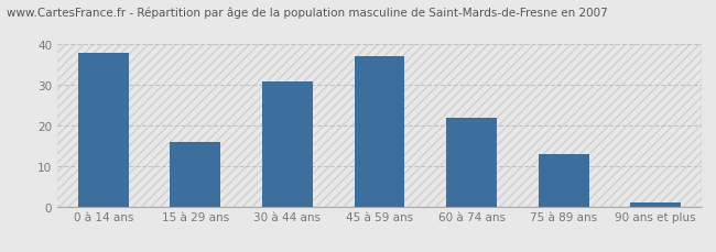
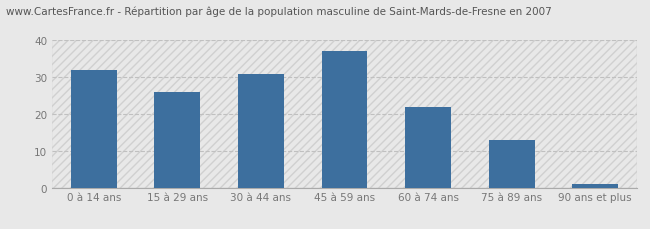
0 à 14 ans: 38 -> 32
15 à 29 ans: 16 -> 26
